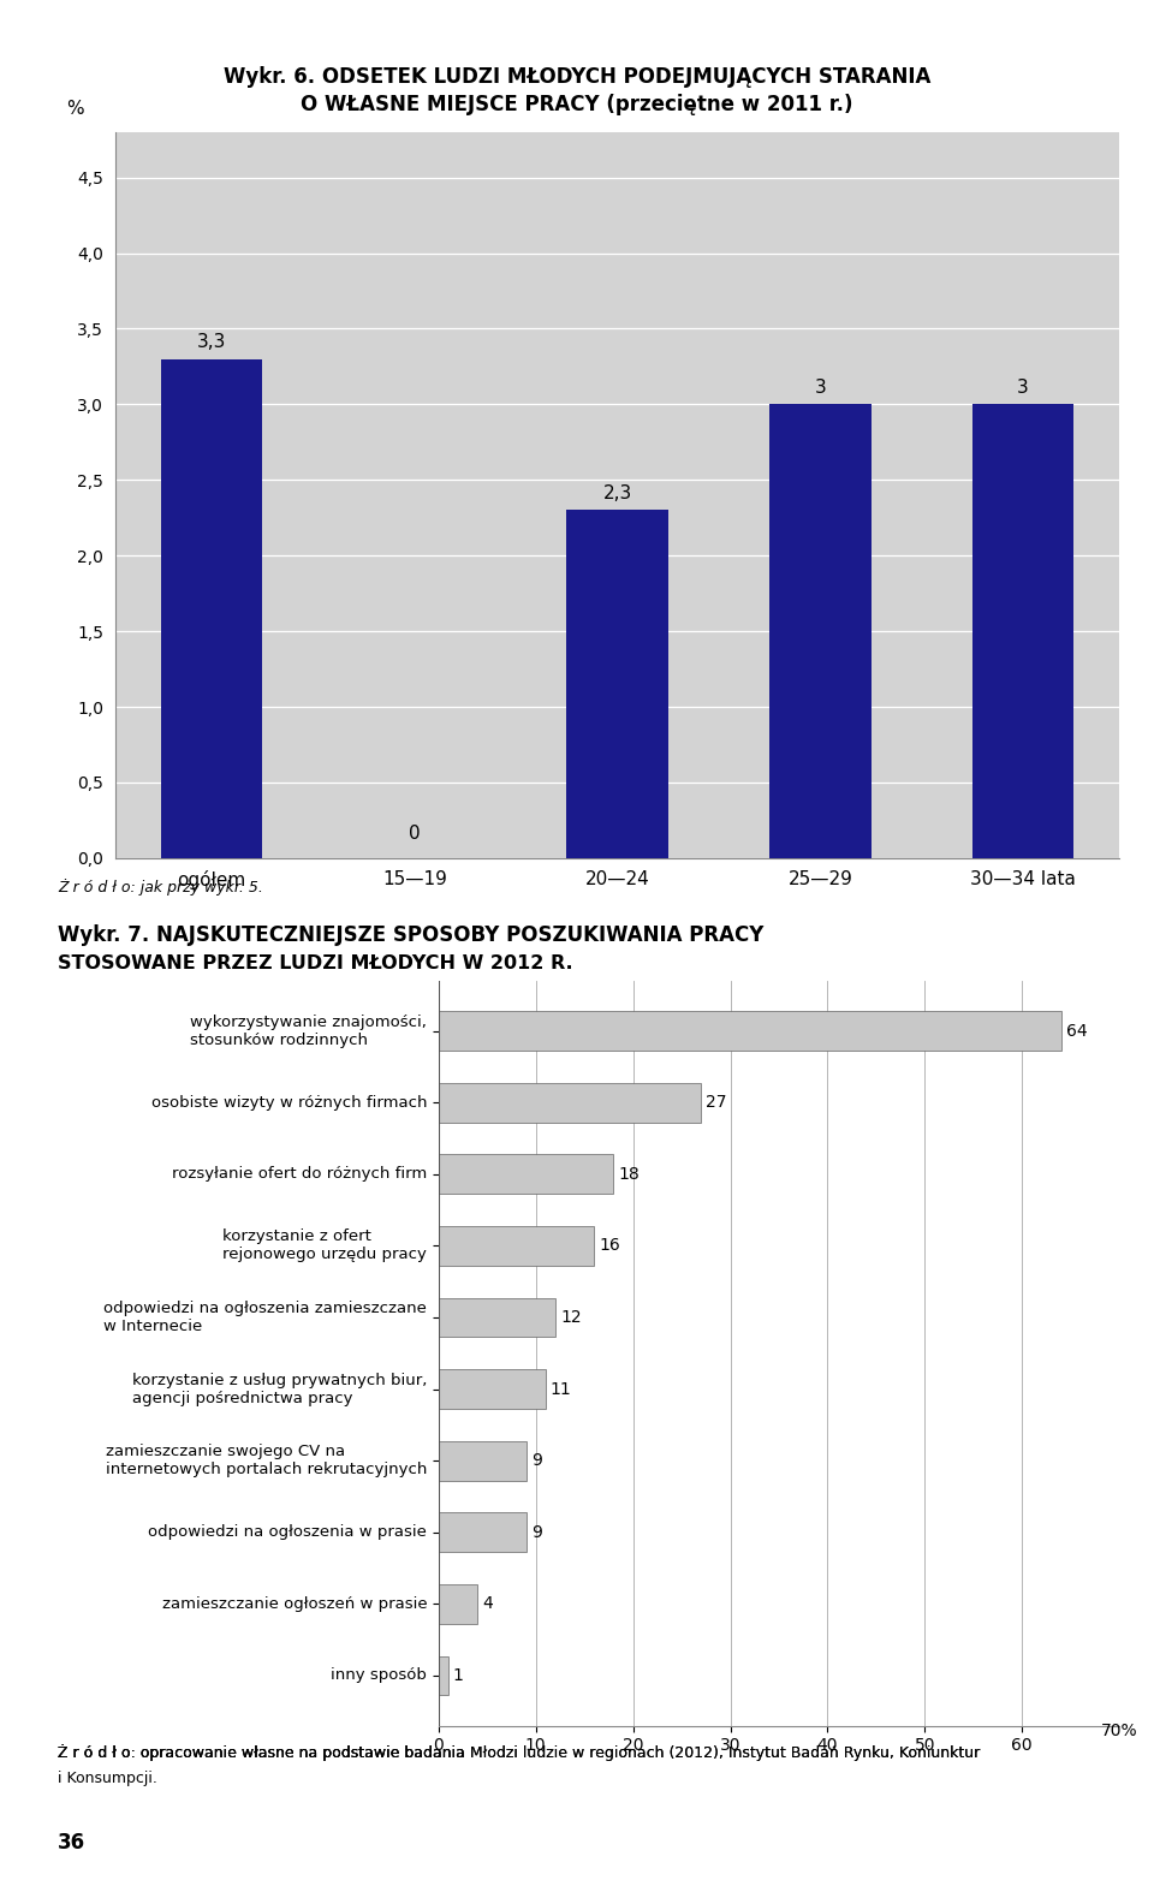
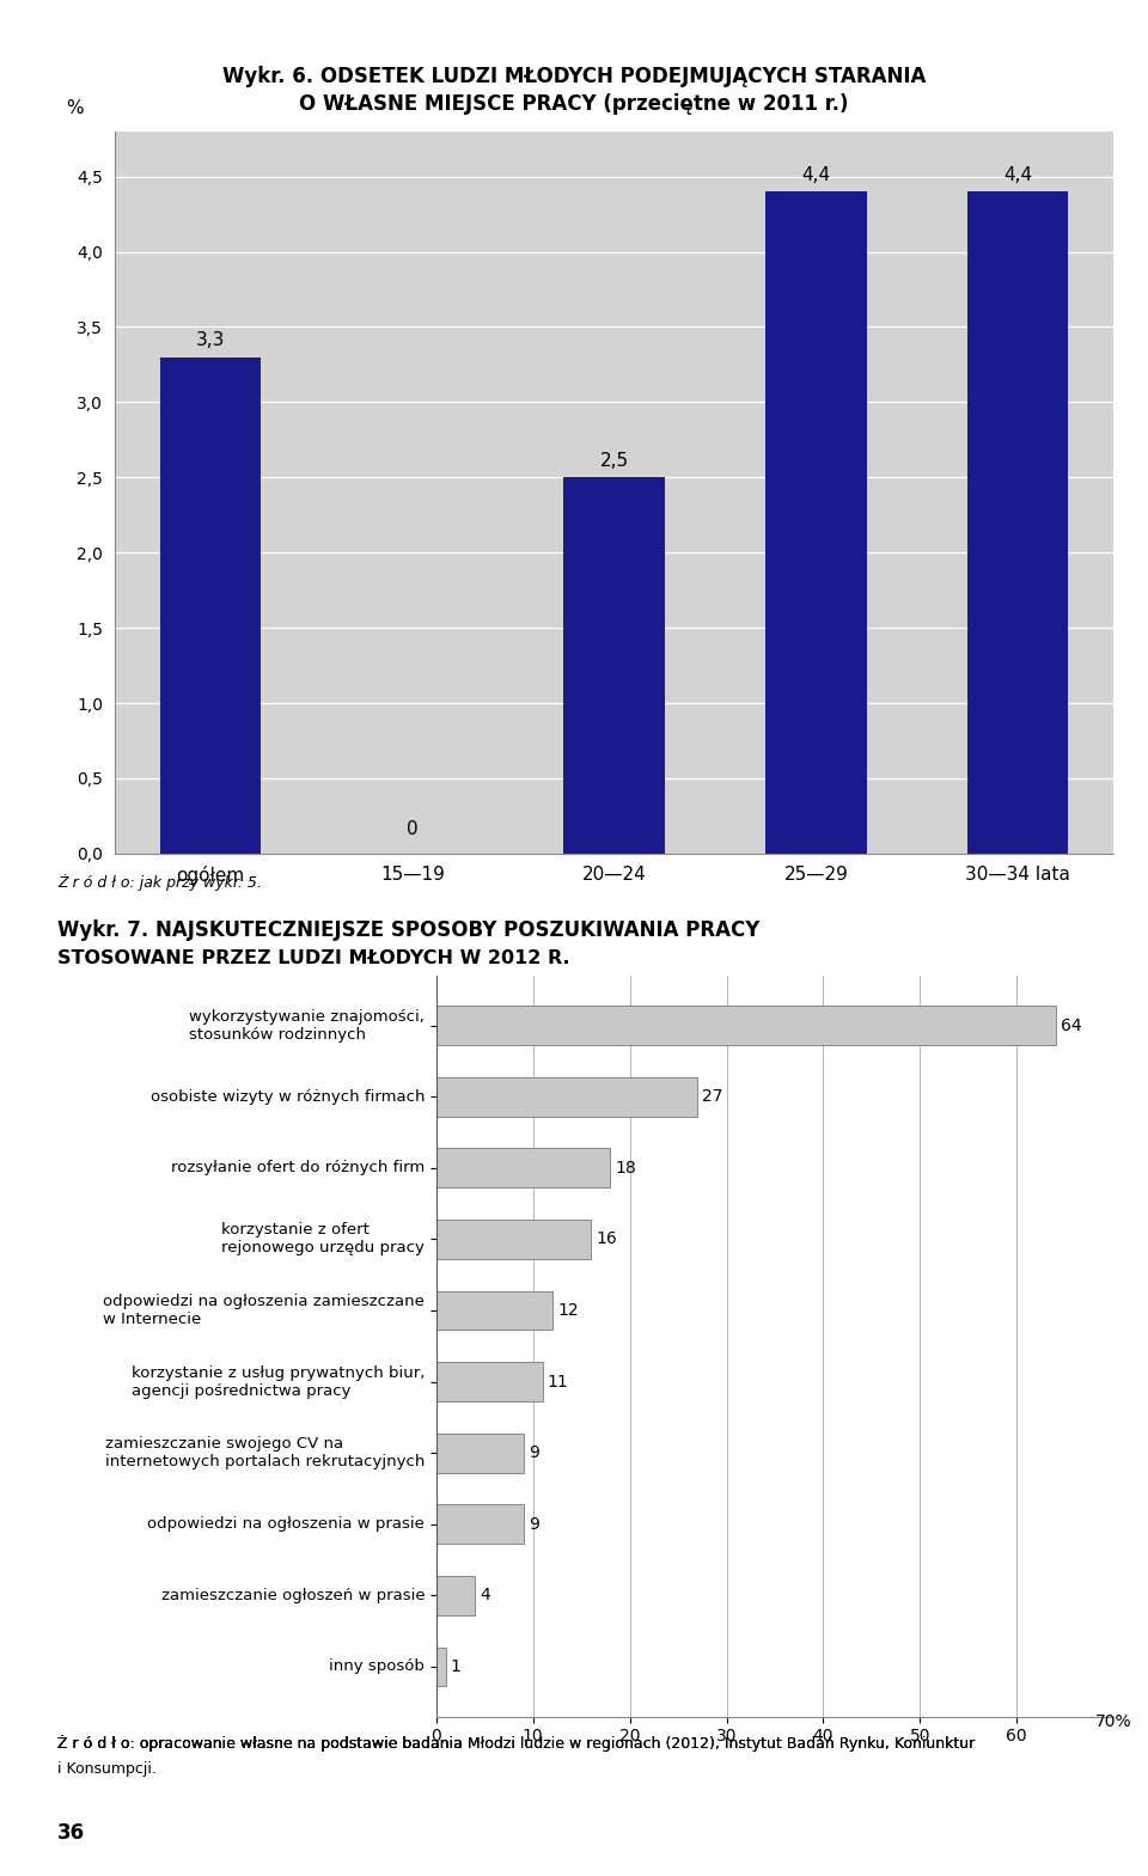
20—24: 2,3 -> 2,5
25—29: 3 -> 4,4
30—34 lata: 3 -> 4,4
